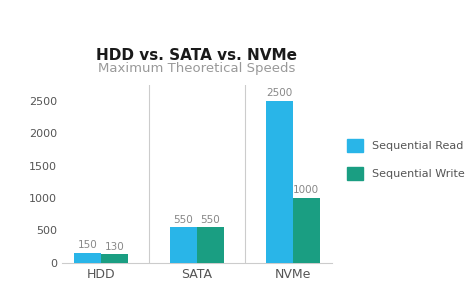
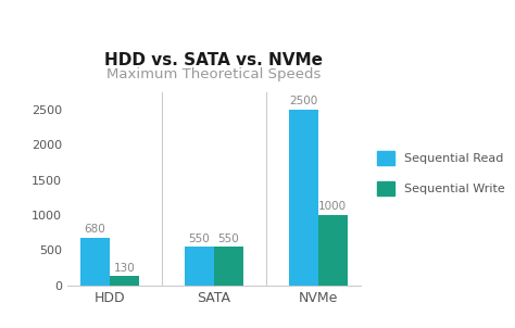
Sequential Read/HDD: 150 -> 680
